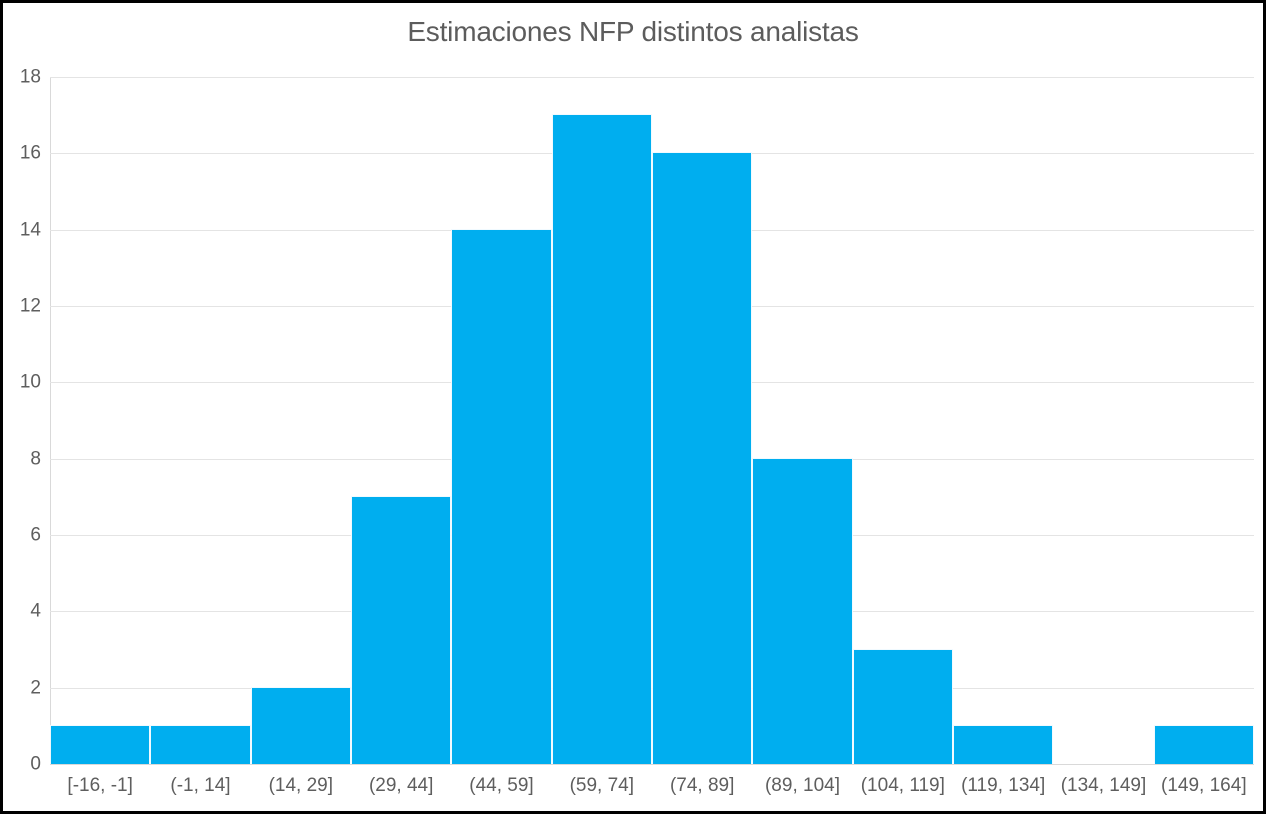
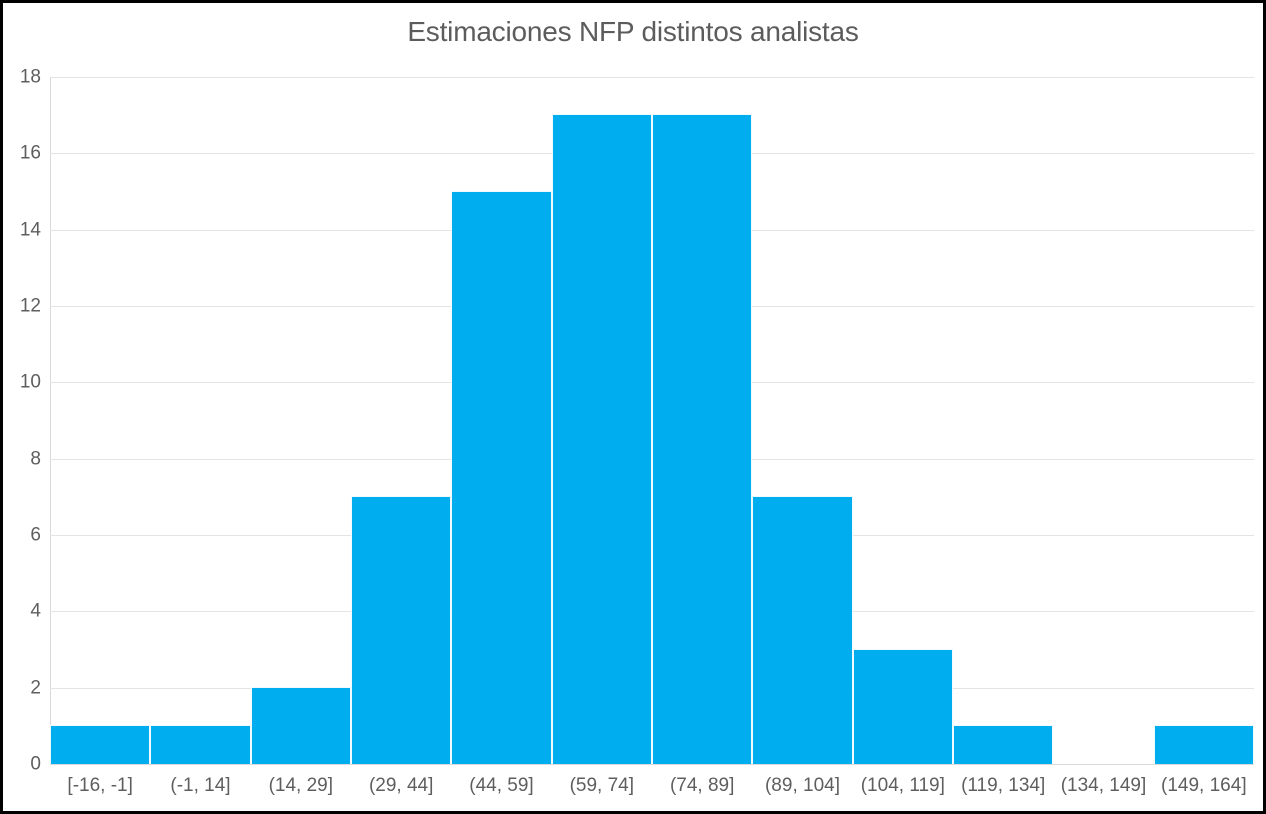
(44, 59]: 14 -> 15
(74, 89]: 16 -> 17
(89, 104]: 8 -> 7
